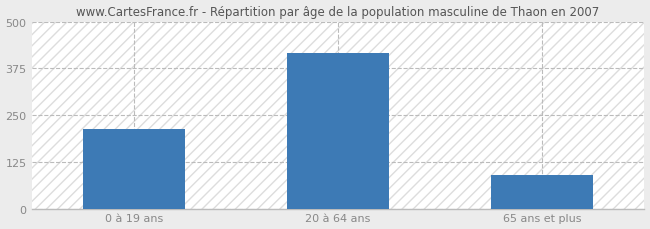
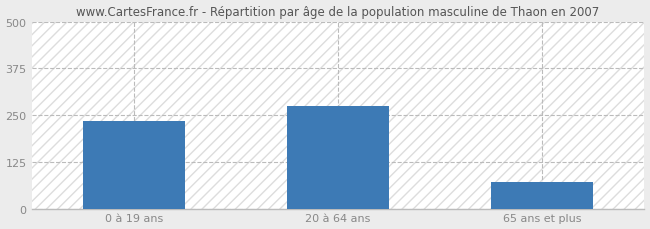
0 à 19 ans: 213 -> 235
20 à 64 ans: 415 -> 275
65 ans et plus: 90 -> 70
